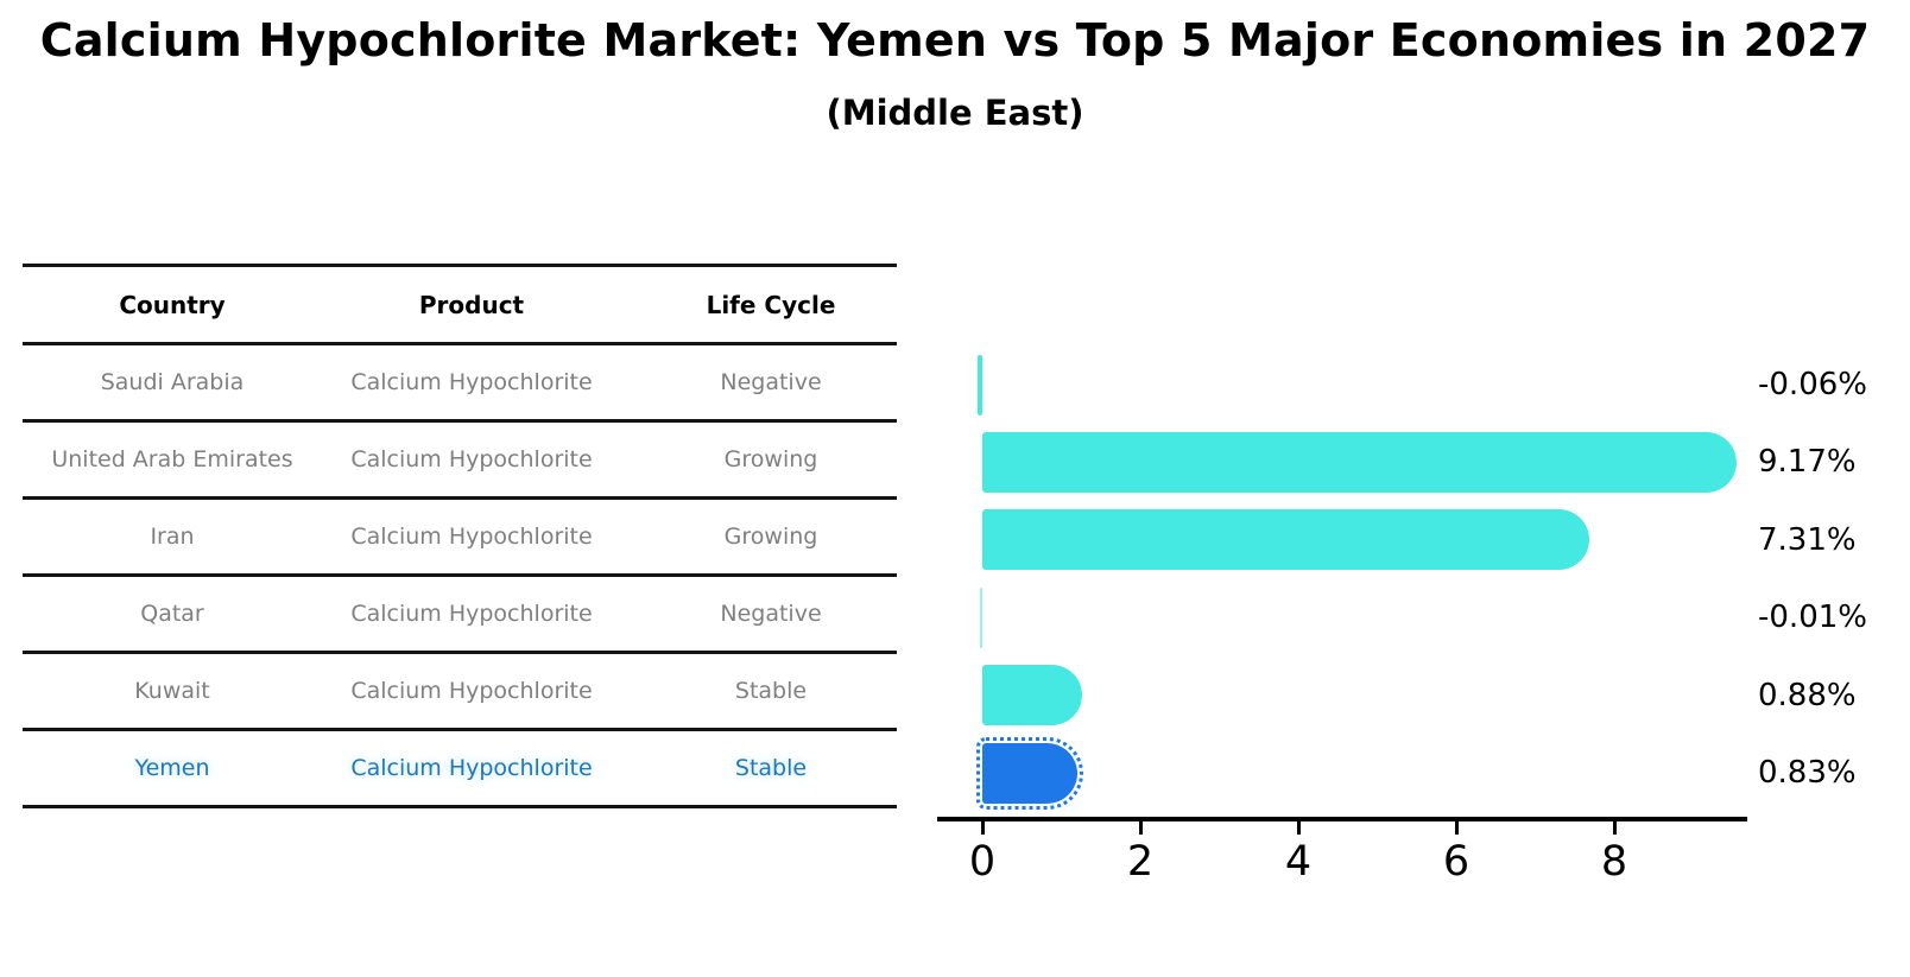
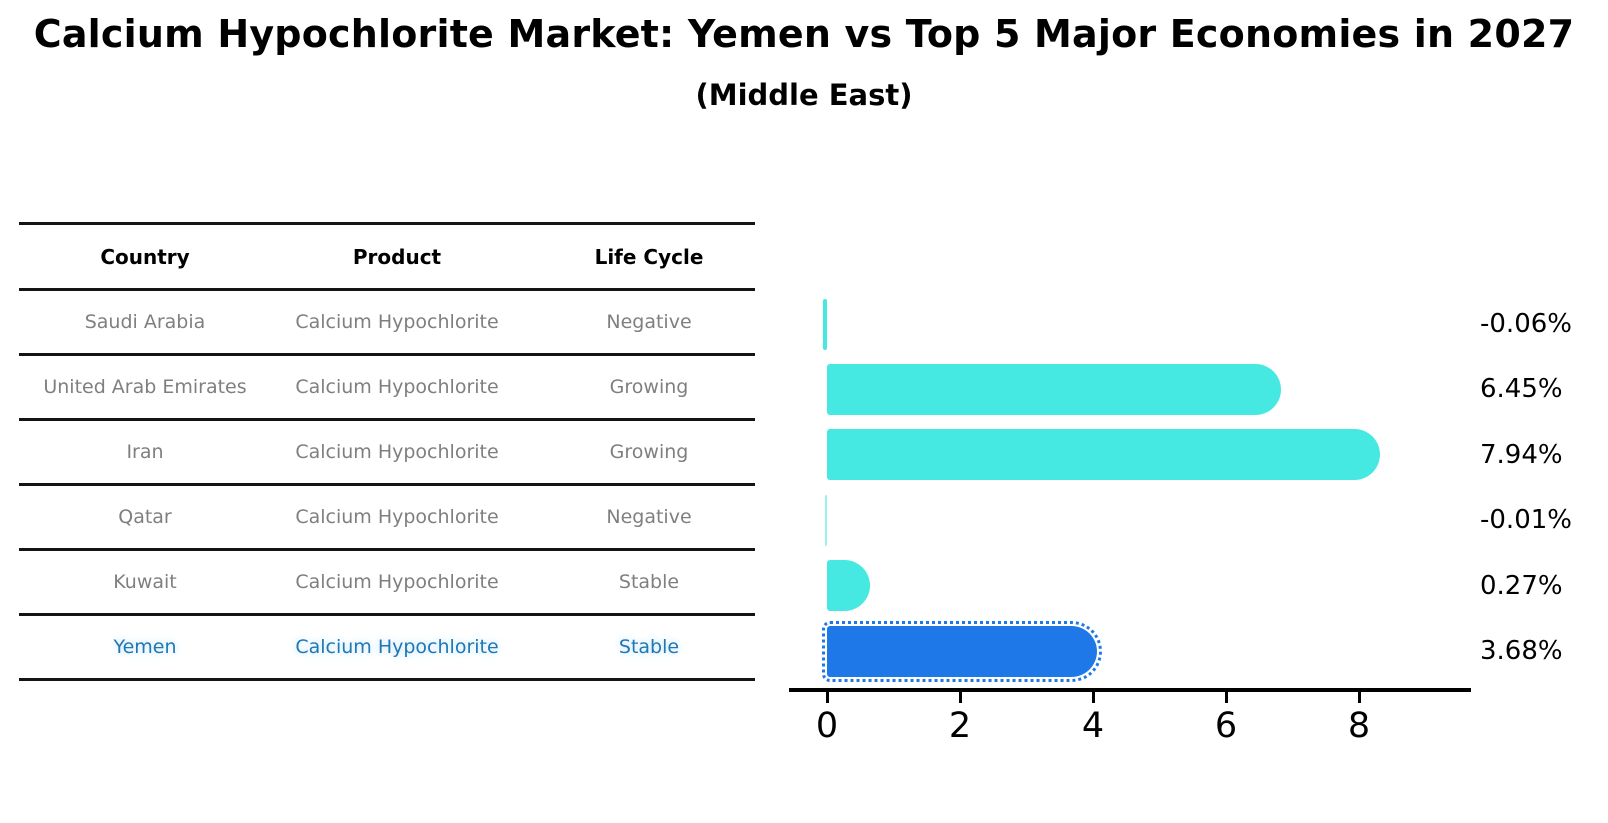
United Arab Emirates: 9.17% -> 6.45%
Iran: 7.31% -> 7.94%
Kuwait: 0.88% -> 0.27%
Yemen: 0.83% -> 3.68%
